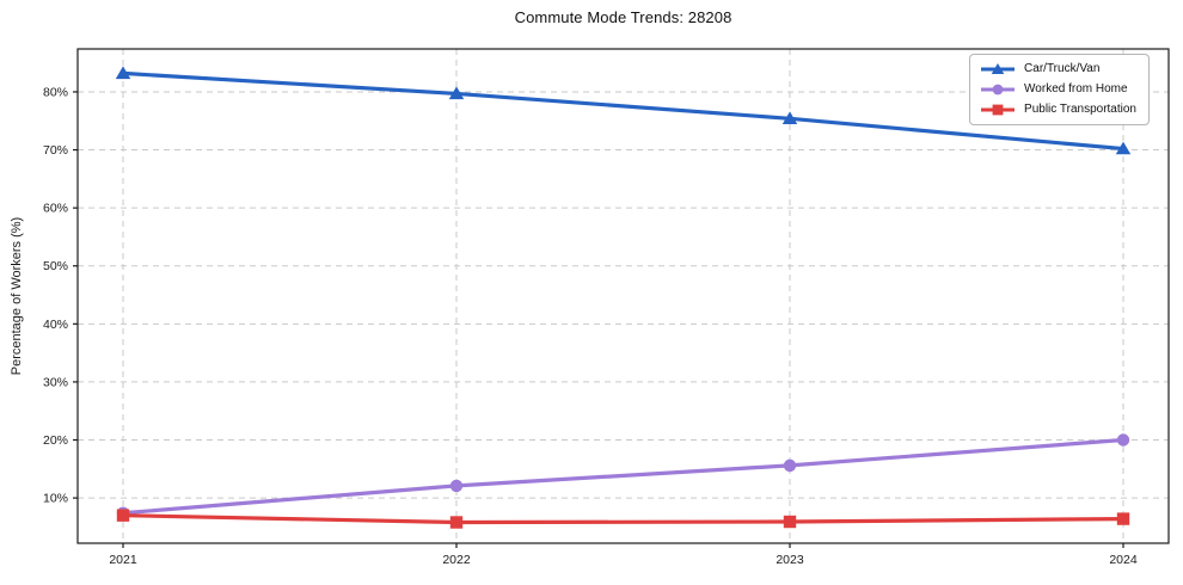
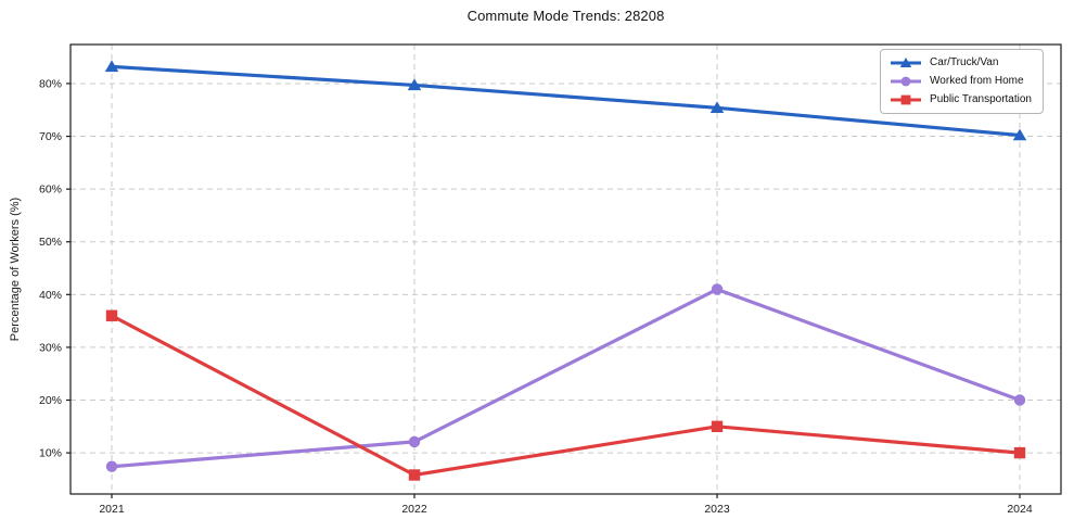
Public Transportation/2021: 7% -> 36%
Worked from Home/2023: 16% -> 41%
Public Transportation/2023: 6% -> 15%
Public Transportation/2024: 6% -> 10%
